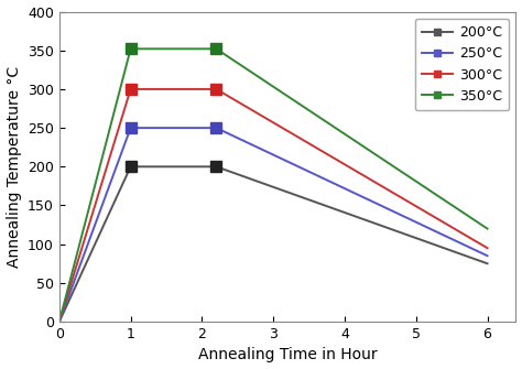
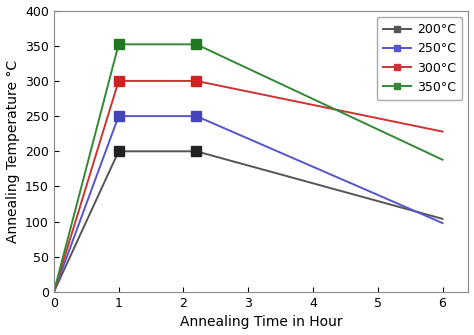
200°C/6: 75 -> 104
250°C/6: 85 -> 98
300°C/6: 95 -> 228
350°C/6: 120 -> 188
